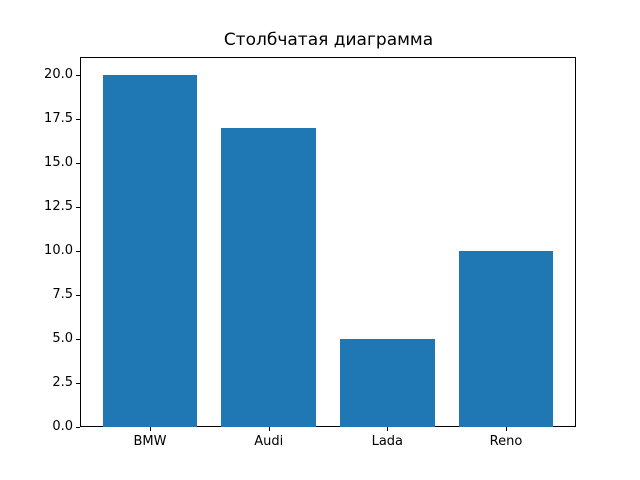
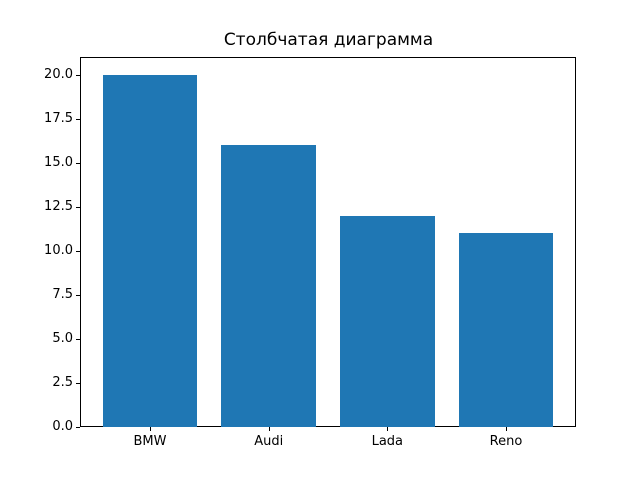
Audi: 17 -> 16
Lada: 5 -> 12
Reno: 10 -> 11
